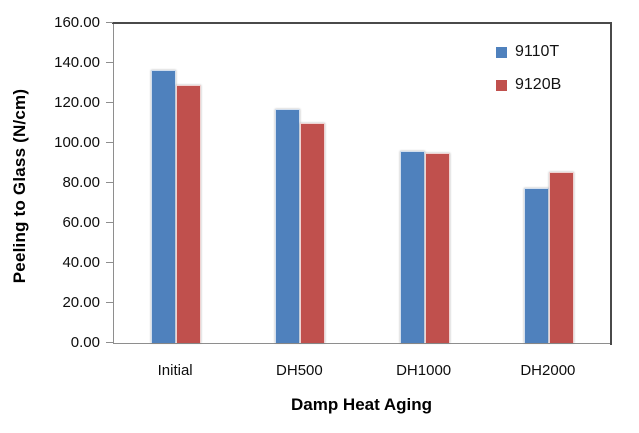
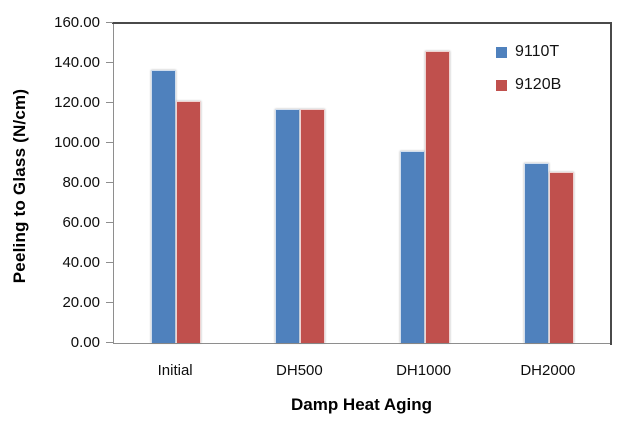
9120B/Initial: 129 -> 121
9120B/DH500: 110 -> 117
9120B/DH1000: 95 -> 146
9110T/DH2000: 78 -> 90
